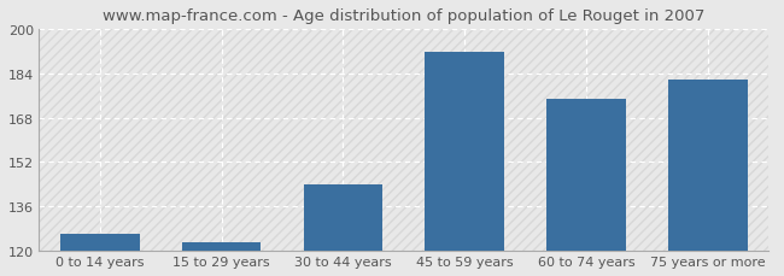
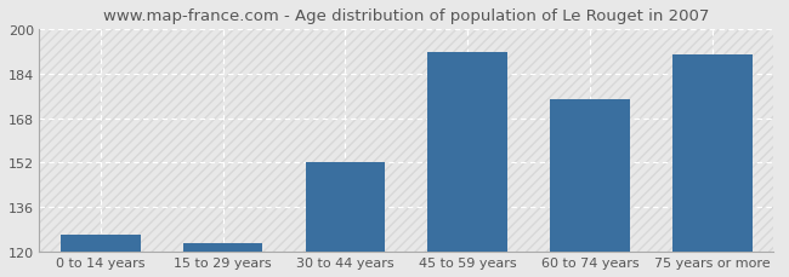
30 to 44 years: 144 -> 152
75 years or more: 182 -> 191
